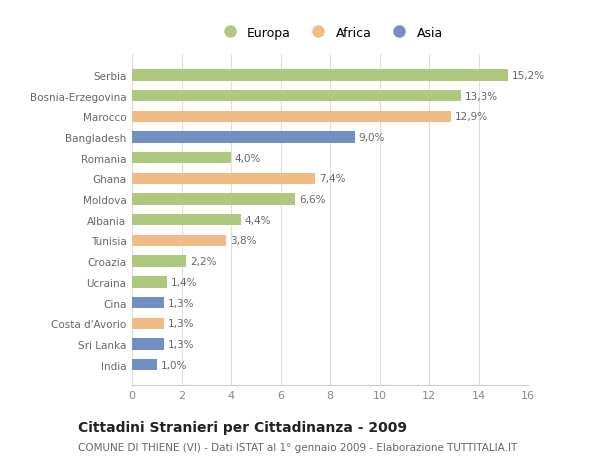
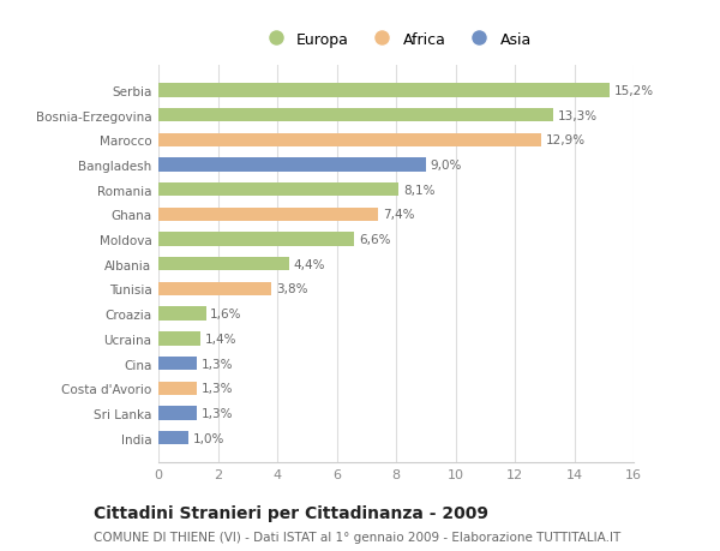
Romania: 4,0% -> 8,1%
Croazia: 2,2% -> 1,6%
